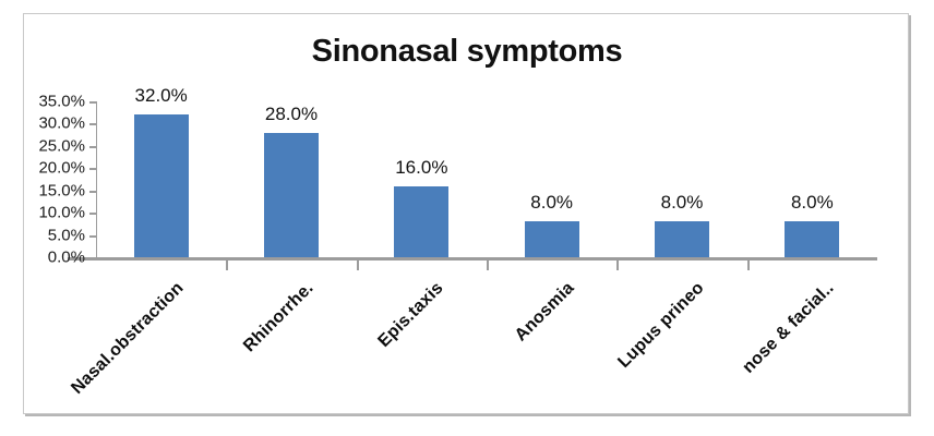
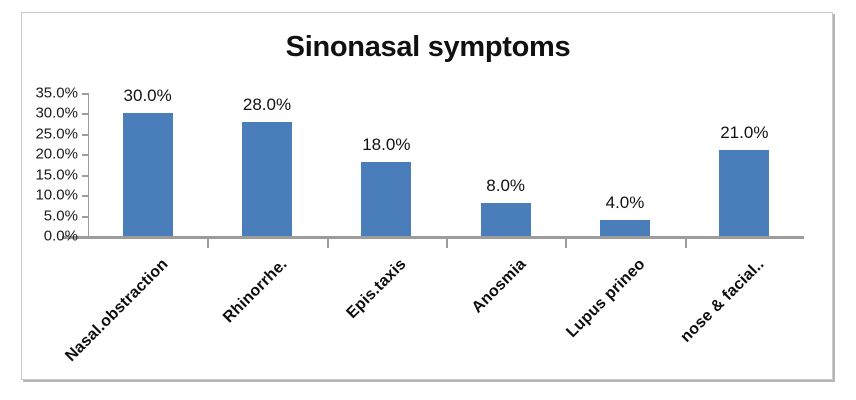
Nasal.obstraction: 32.0% -> 30.0%
Epis.taxis: 16.0% -> 18.0%
Lupus prineo: 8.0% -> 4.0%
nose & facial..: 8.0% -> 21.0%
